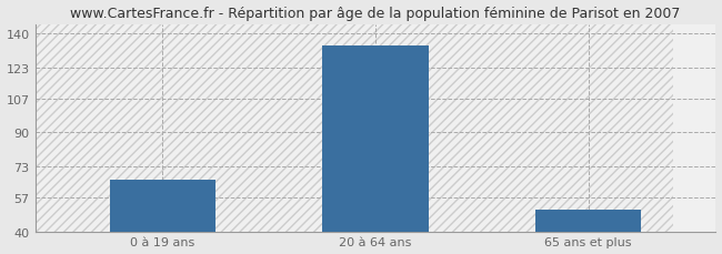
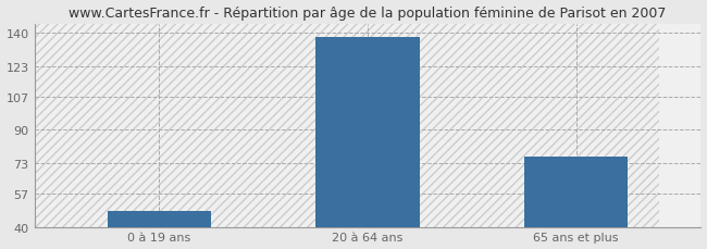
0 à 19 ans: 66 -> 48
20 à 64 ans: 134 -> 138
65 ans et plus: 51 -> 76
